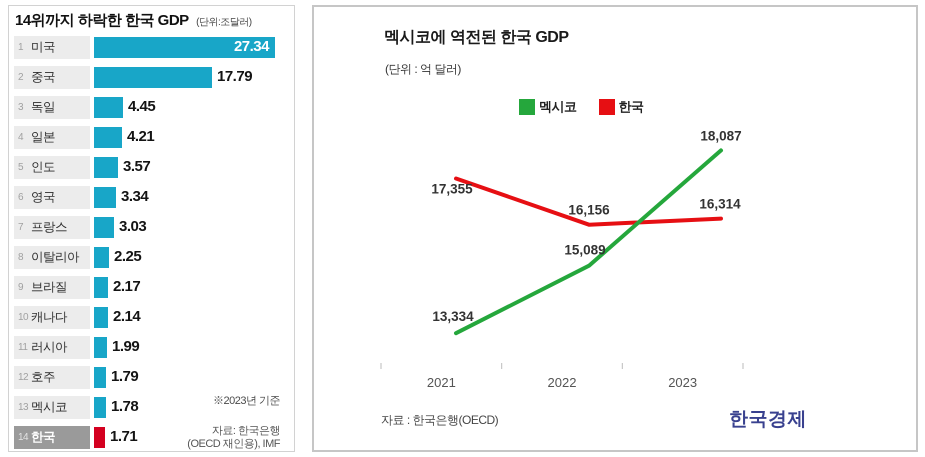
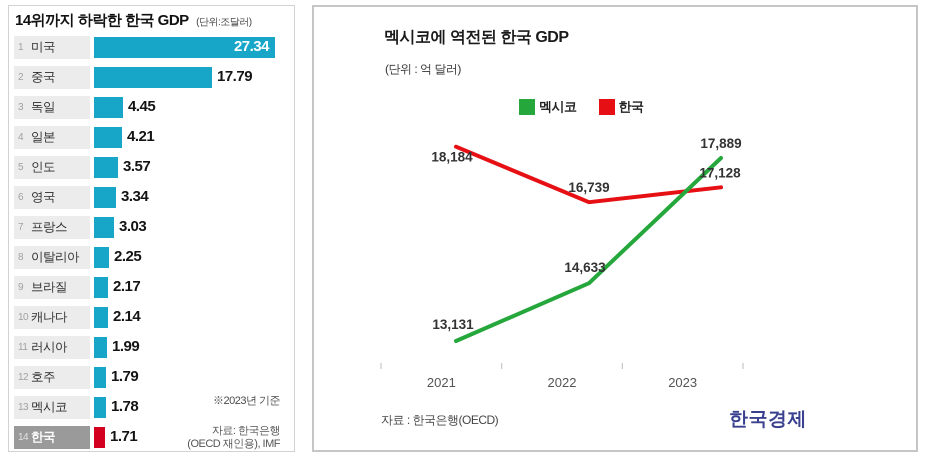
멕시코에 역전된 한국 GDP/멕시코/2021: 13,334 -> 13,131
멕시코에 역전된 한국 GDP/한국/2021: 17,355 -> 18,184
멕시코에 역전된 한국 GDP/멕시코/2022: 15,089 -> 14,633
멕시코에 역전된 한국 GDP/한국/2022: 16,156 -> 16,739
멕시코에 역전된 한국 GDP/멕시코/2023: 18,087 -> 17,889
멕시코에 역전된 한국 GDP/한국/2023: 16,314 -> 17,128
